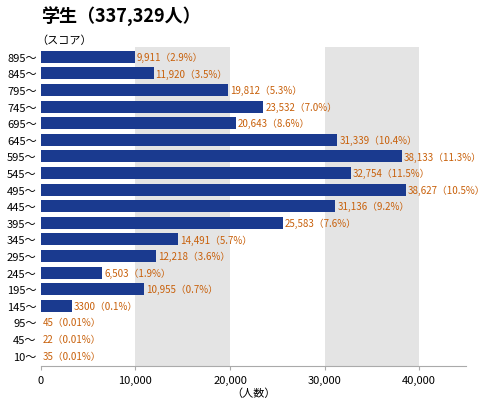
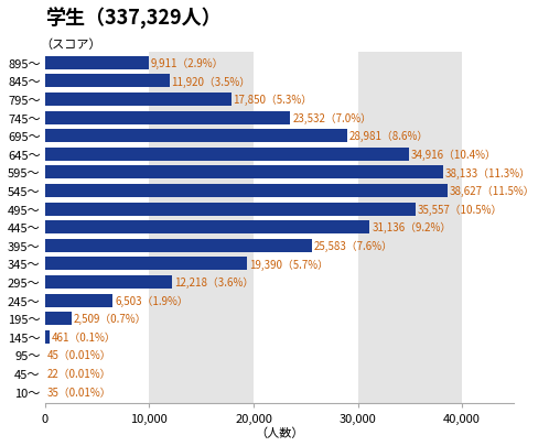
795～: 19,812 -> 17,850
695～: 20,643 -> 28,981
645～: 31,339 -> 34,916
545～: 32,754 -> 38,627
495～: 38,627 -> 35,557
345～: 14,491 -> 19,390
195～: 10,955 -> 2,509
145～: 3300 -> 461
